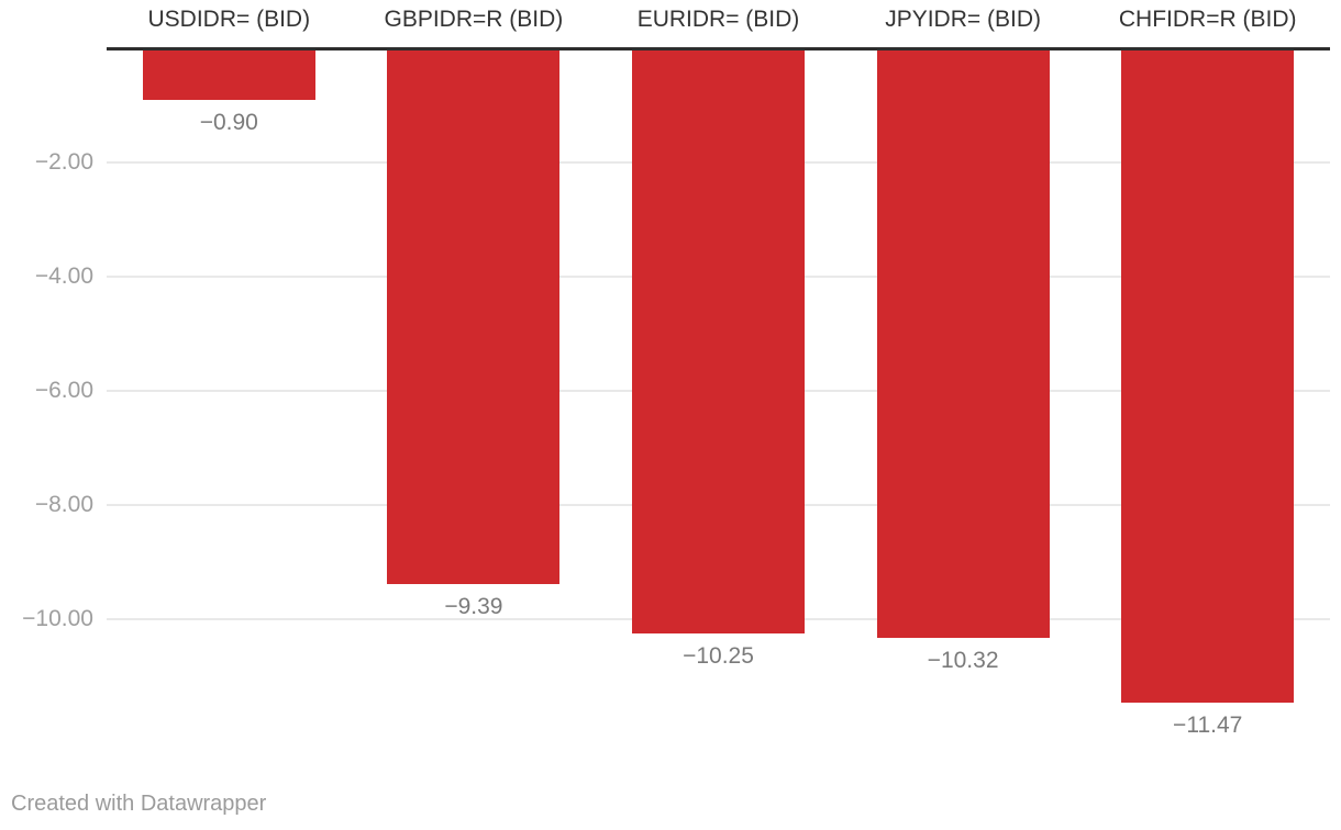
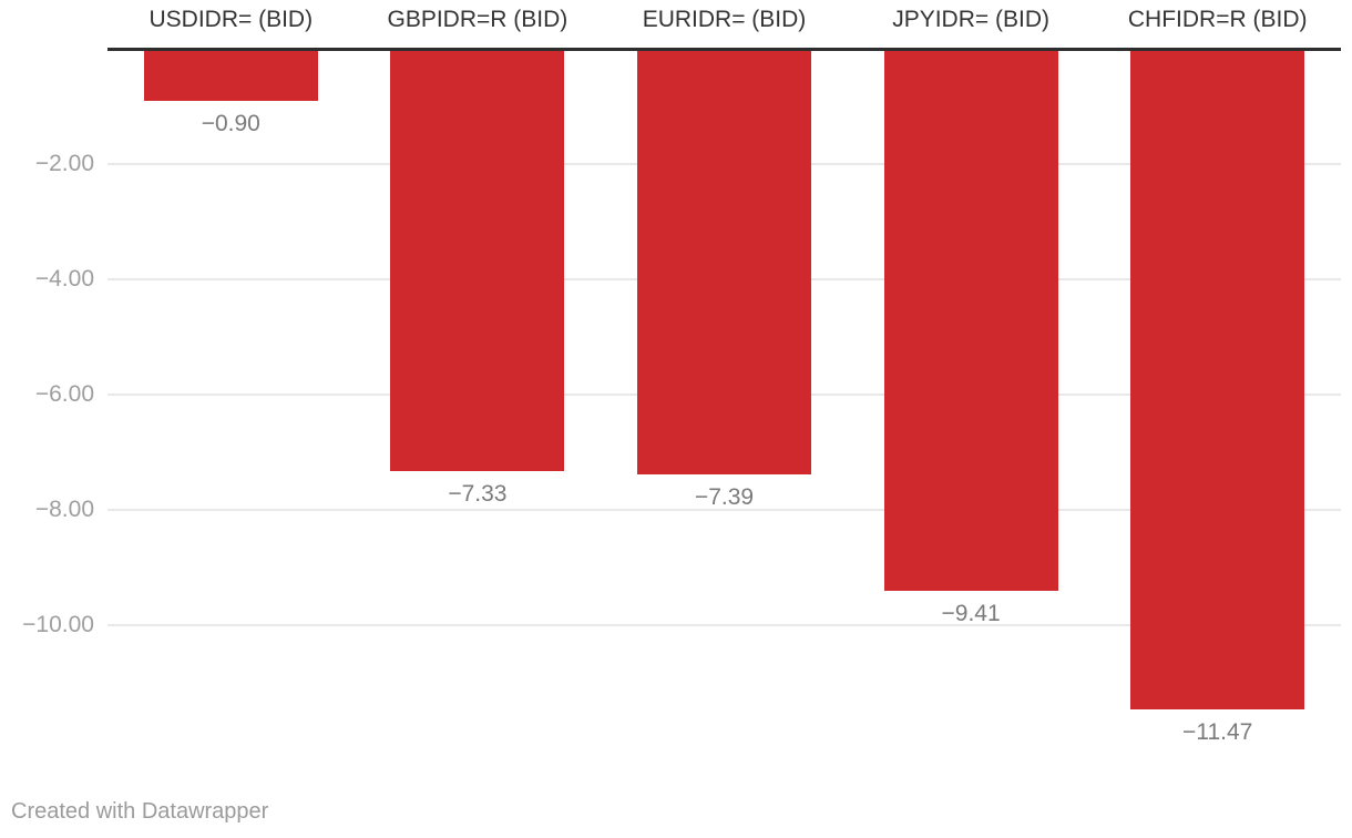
GBPIDR=R (BID): −9.39 -> −7.33
EURIDR= (BID): −10.25 -> −7.39
JPYIDR= (BID): −10.32 -> −9.41
